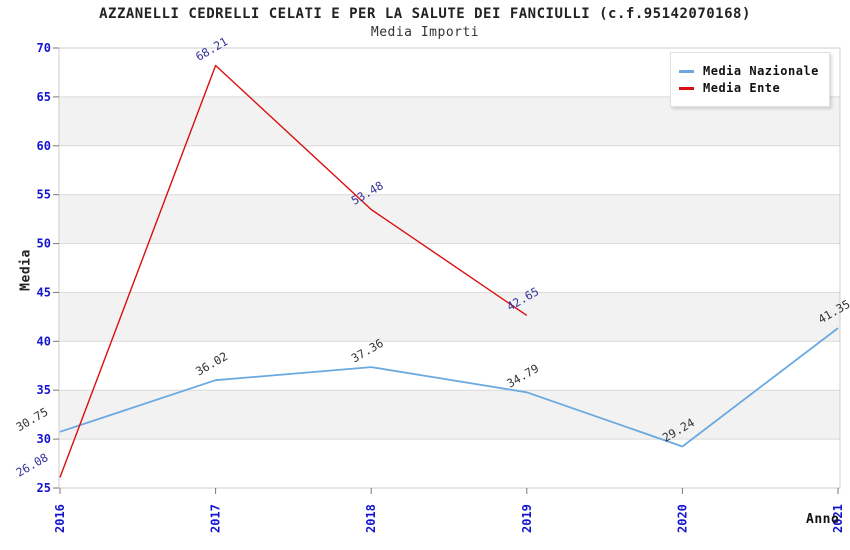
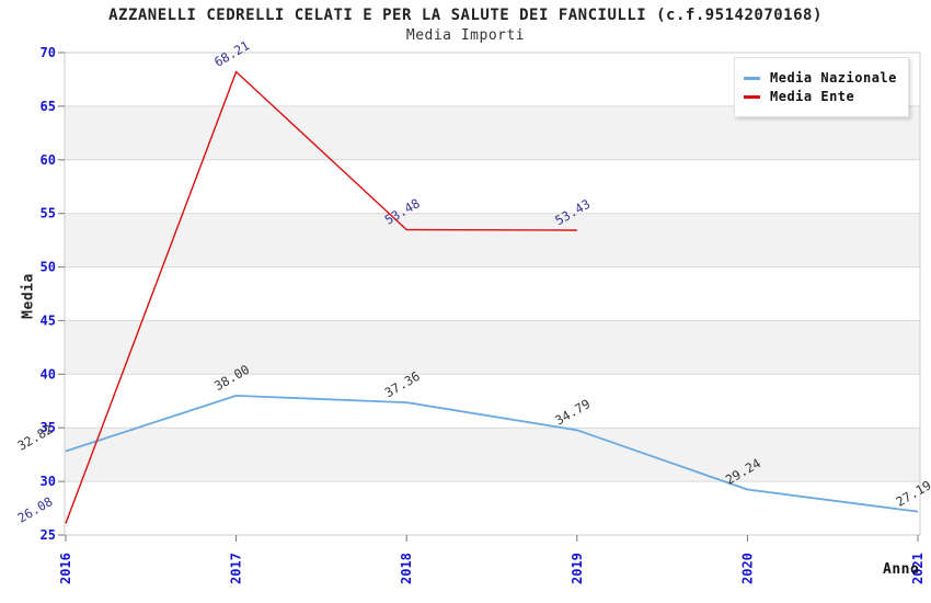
Media Nazionale/2016: 30.75 -> 32.82
Media Nazionale/2017: 36.02 -> 38.00
Media Ente/2019: 42.65 -> 53.43
Media Nazionale/2021: 41.35 -> 27.19
